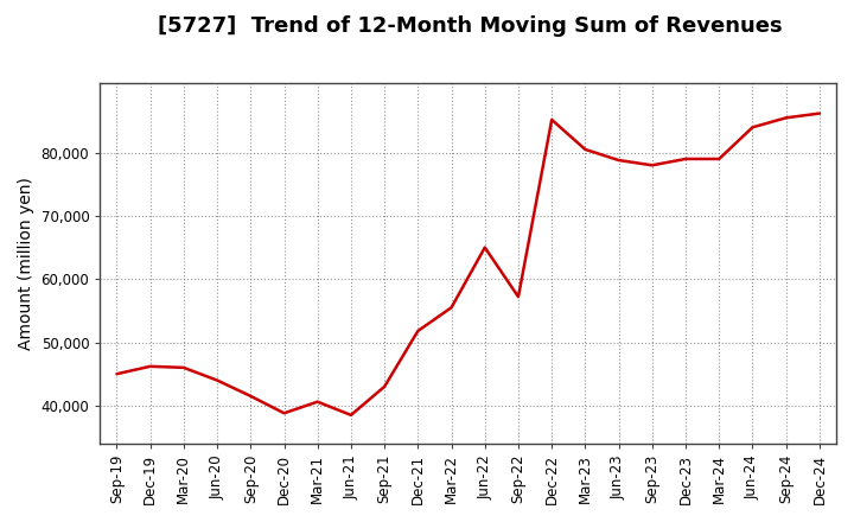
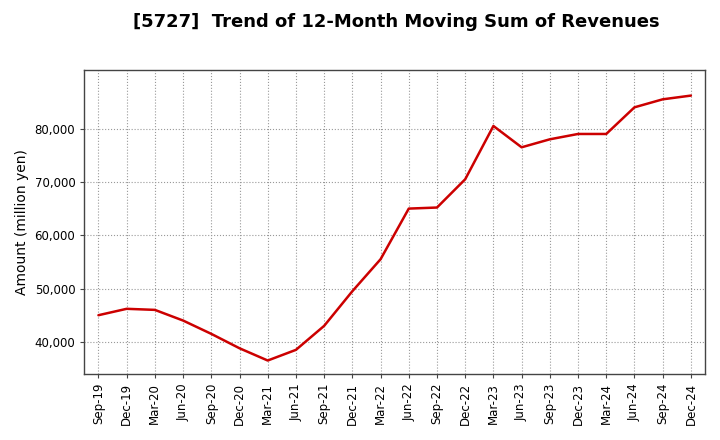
Mar-21: 40,600 -> 36,500
Dec-21: 51,800 -> 49,500
Sep-22: 57,200 -> 65,200
Dec-22: 85,200 -> 70,500
Jun-23: 78,800 -> 76,500
